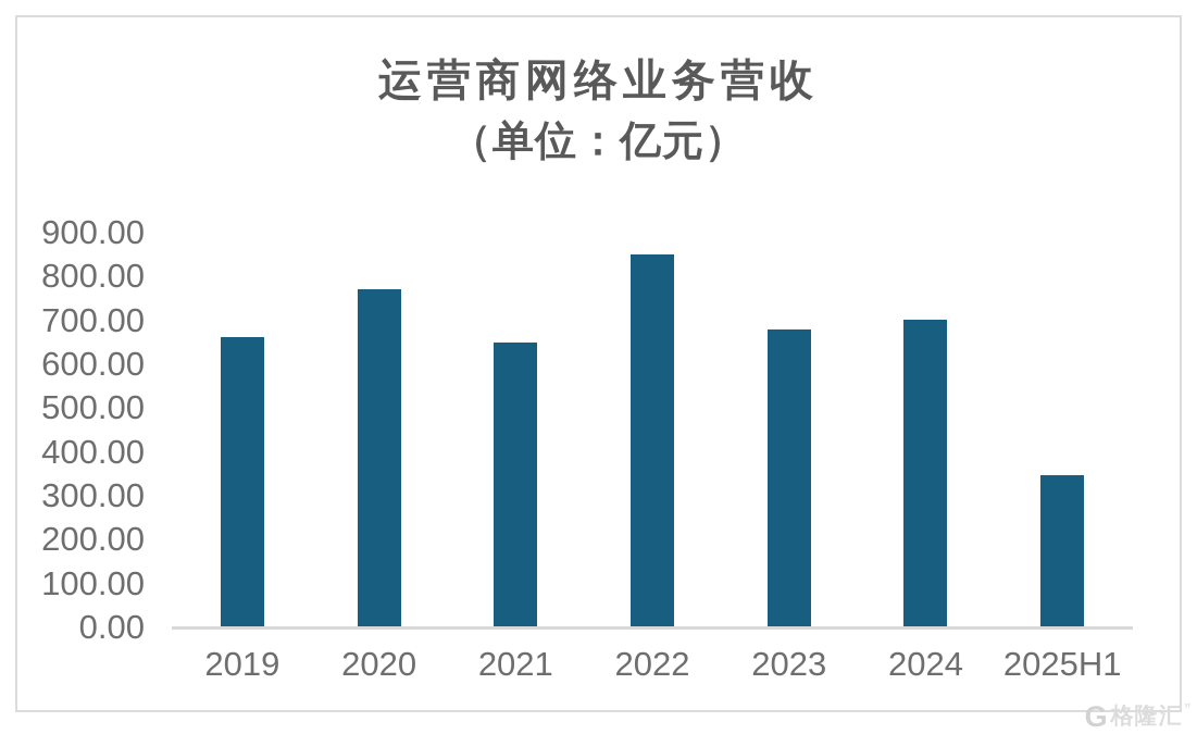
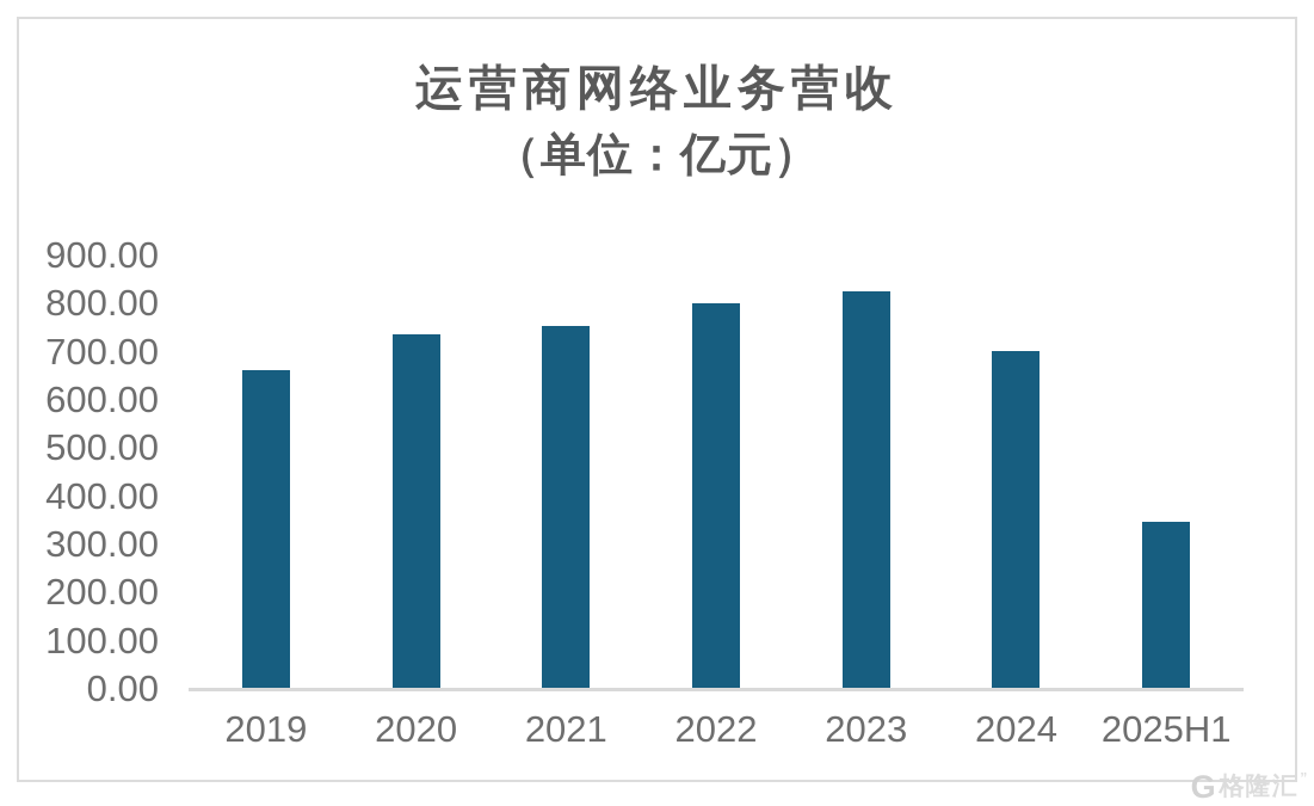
2020: 770 -> 740
2021: 650 -> 750
2022: 850 -> 800
2023: 680 -> 830
